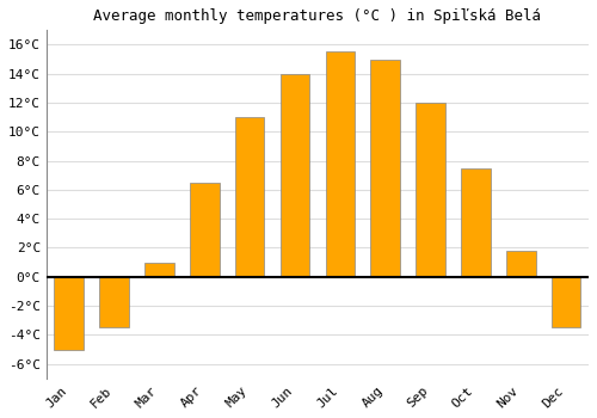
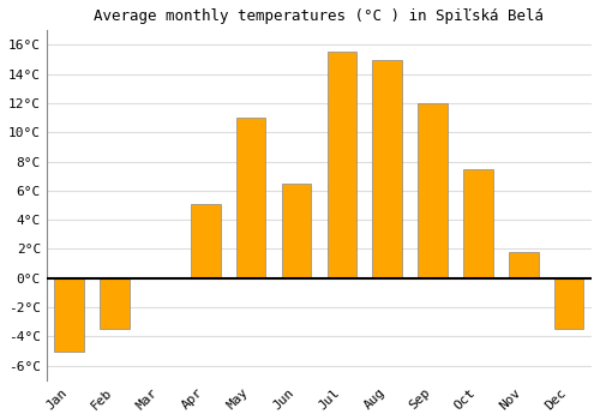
Mar: 1.0°C -> 0.1°C
Apr: 6.5°C -> 5.1°C
Jun: 14.0°C -> 6.5°C
